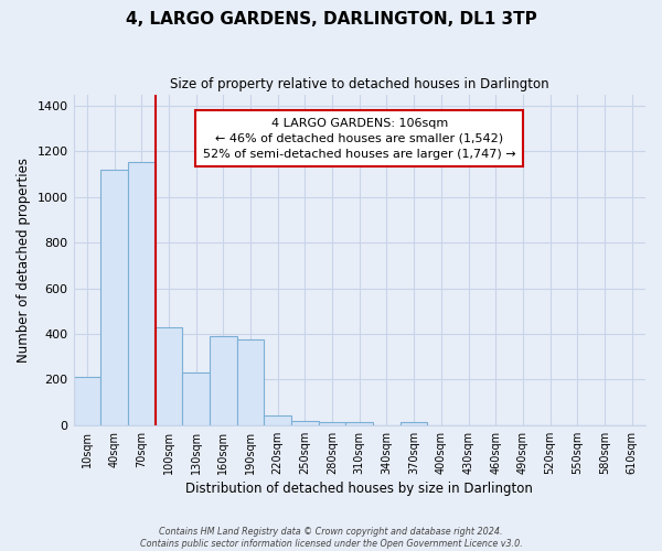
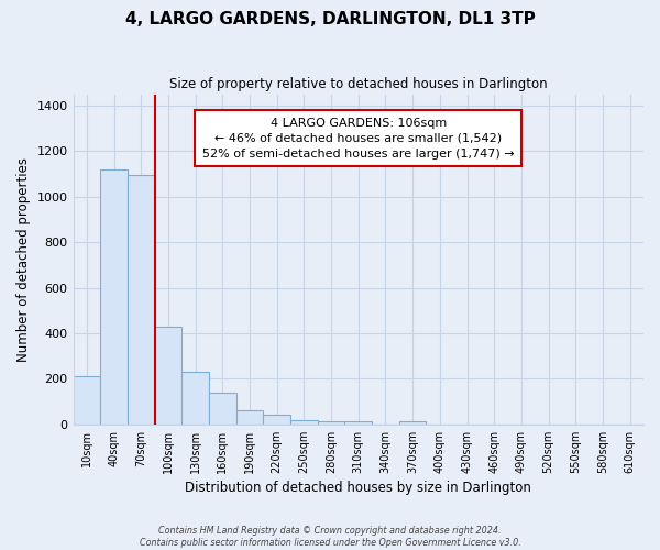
70sqm: 1155 -> 1095
160sqm: 390 -> 140
190sqm: 375 -> 60
